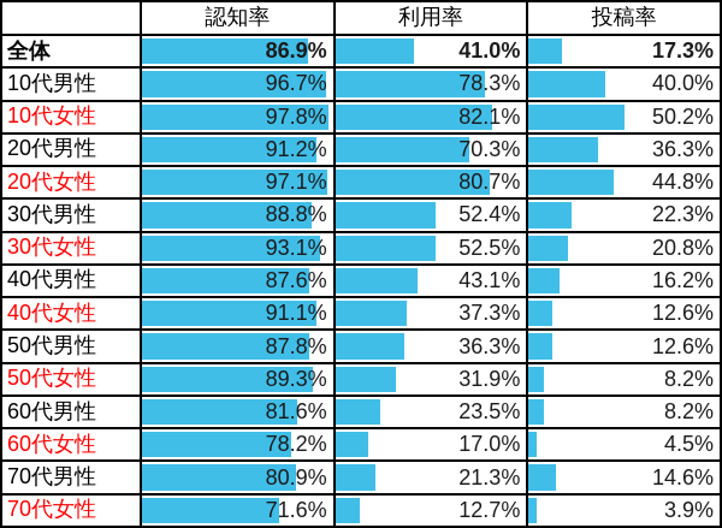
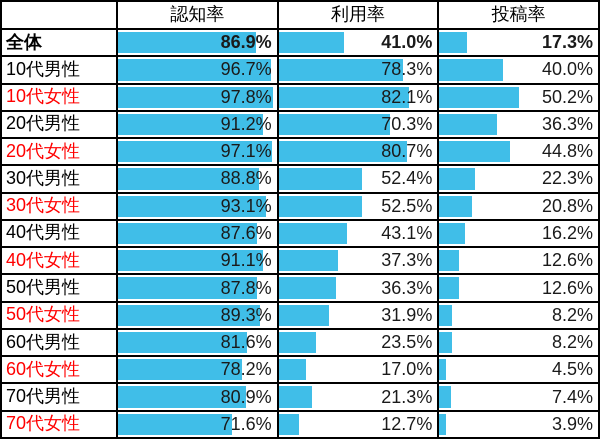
投稿率/70代男性: 14.6% -> 7.4%
